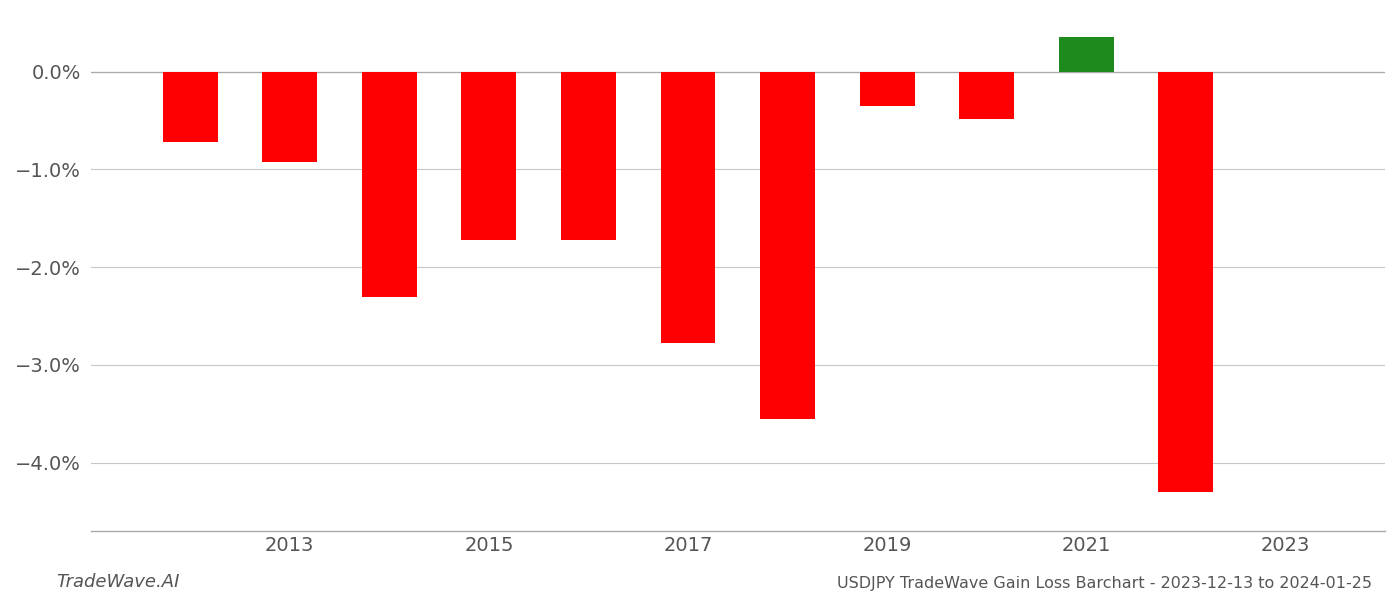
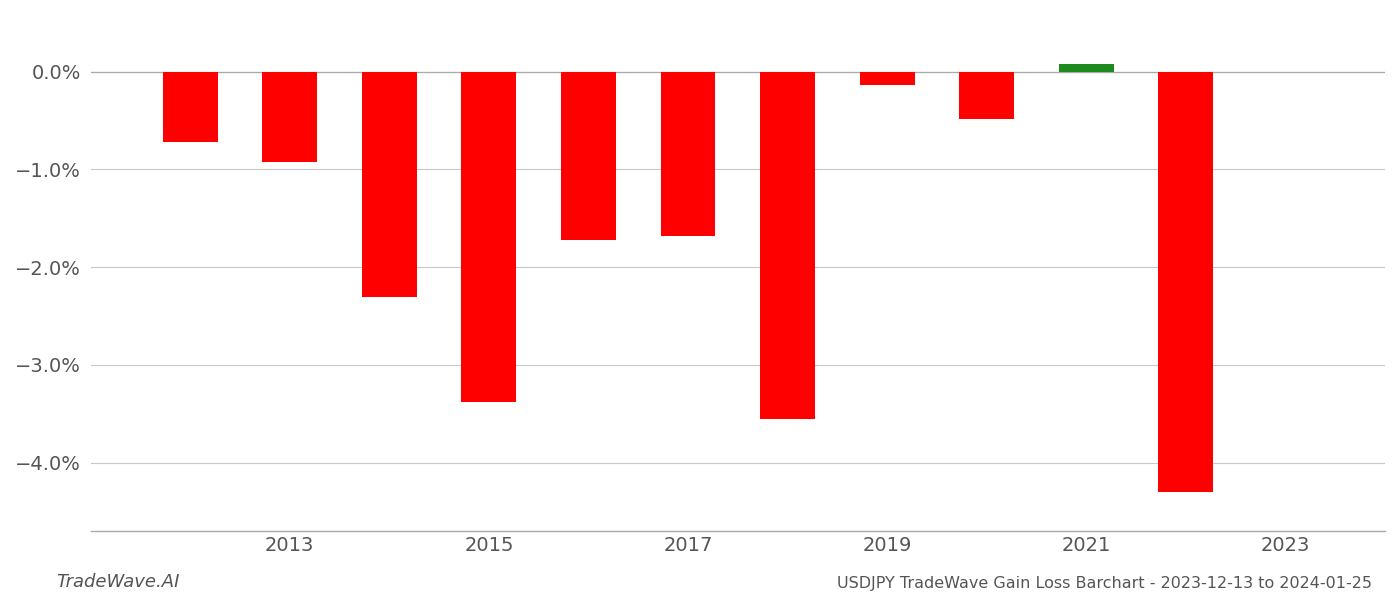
2015: -1.72% -> -3.38%
2017: -2.78% -> -1.68%
2019: -0.35% -> -0.14%
2021: 0.35% -> 0.08%
